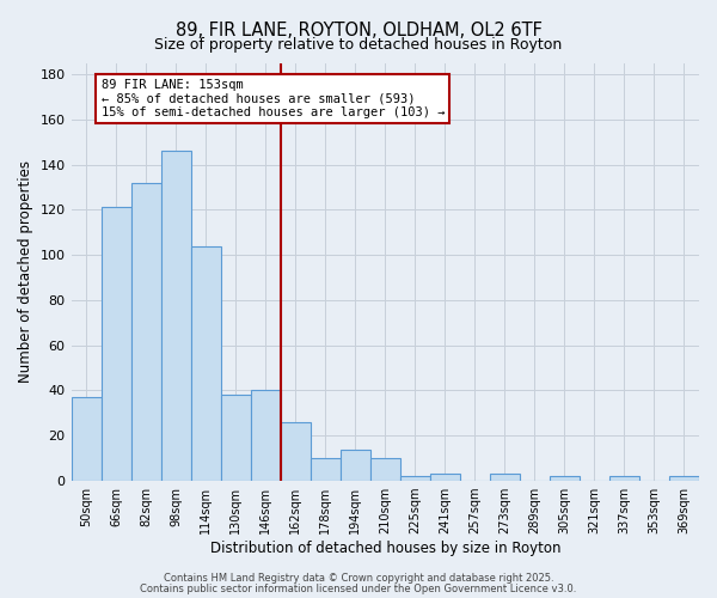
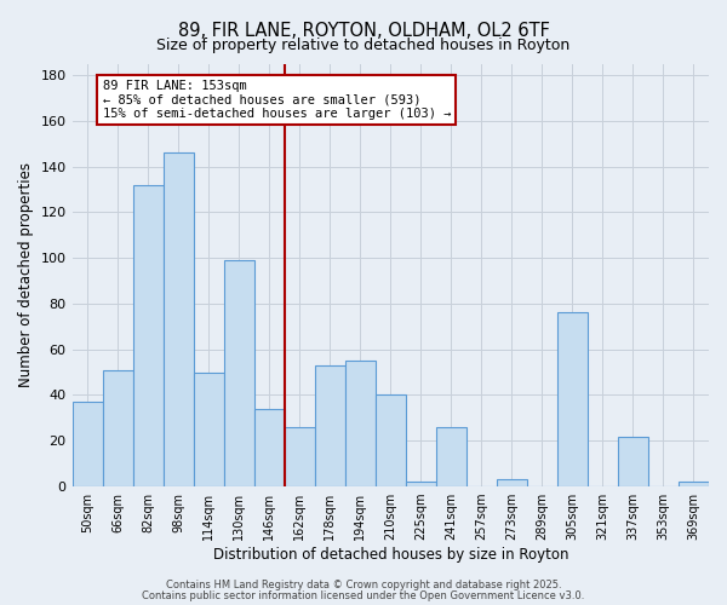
66sqm: 121 -> 51
114sqm: 104 -> 50
130sqm: 38 -> 99
146sqm: 40 -> 34
178sqm: 10 -> 53
194sqm: 14 -> 55
210sqm: 10 -> 40
241sqm: 3 -> 26
305sqm: 2 -> 76
337sqm: 2 -> 22
